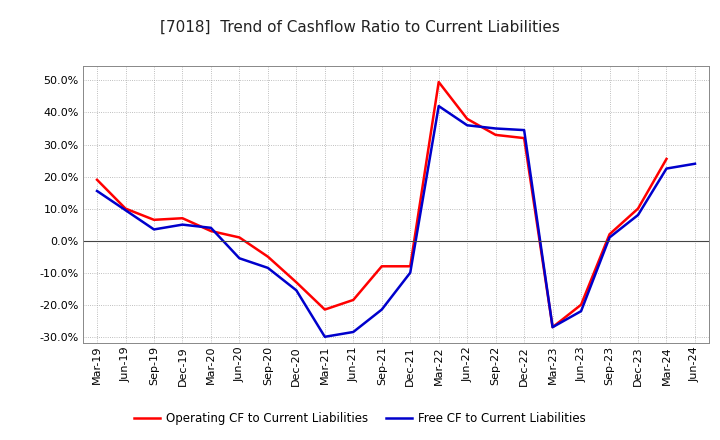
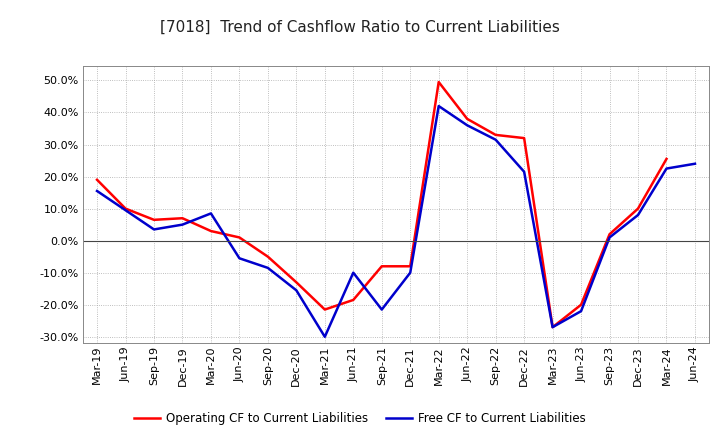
Free CF to Current Liabilities/Mar-20: 4.0% -> 8.5%
Free CF to Current Liabilities/Jun-21: -28.5% -> -10.0%
Free CF to Current Liabilities/Sep-22: 35.0% -> 31.5%
Free CF to Current Liabilities/Dec-22: 34.5% -> 21.5%
